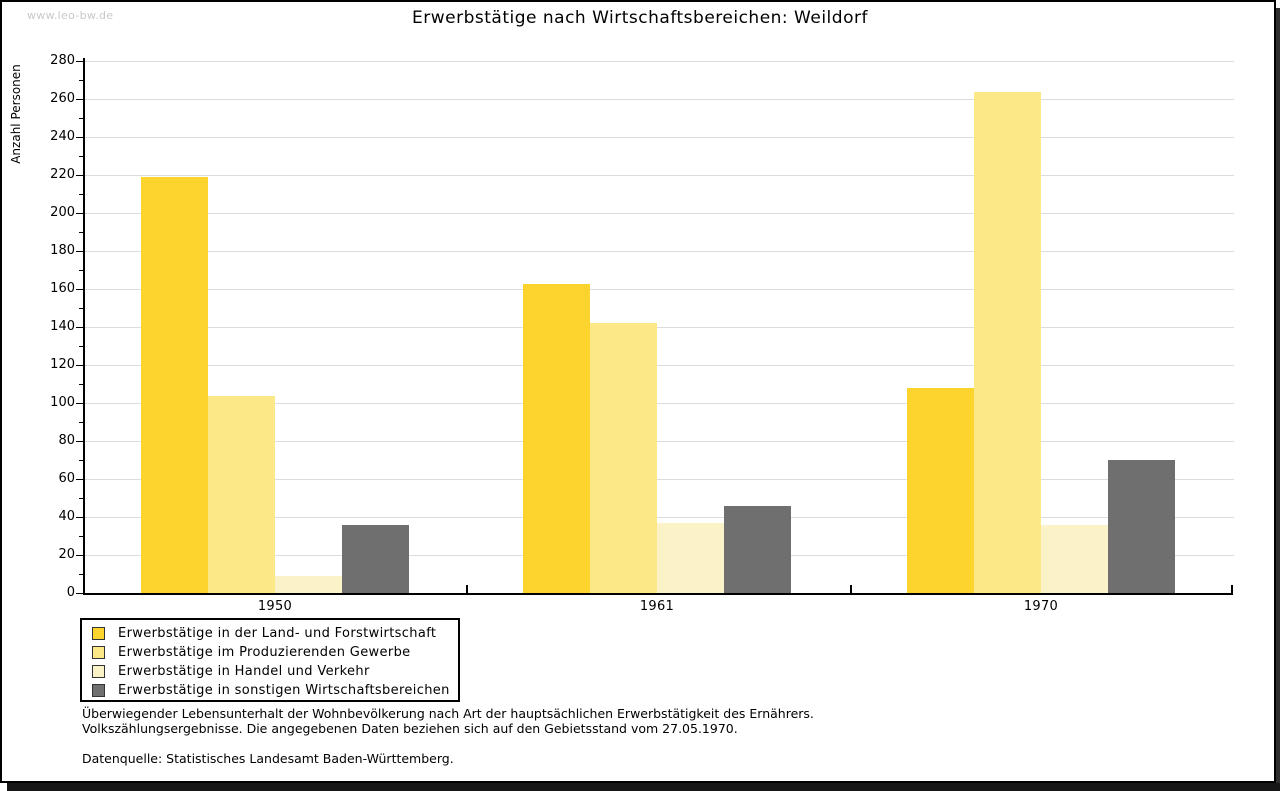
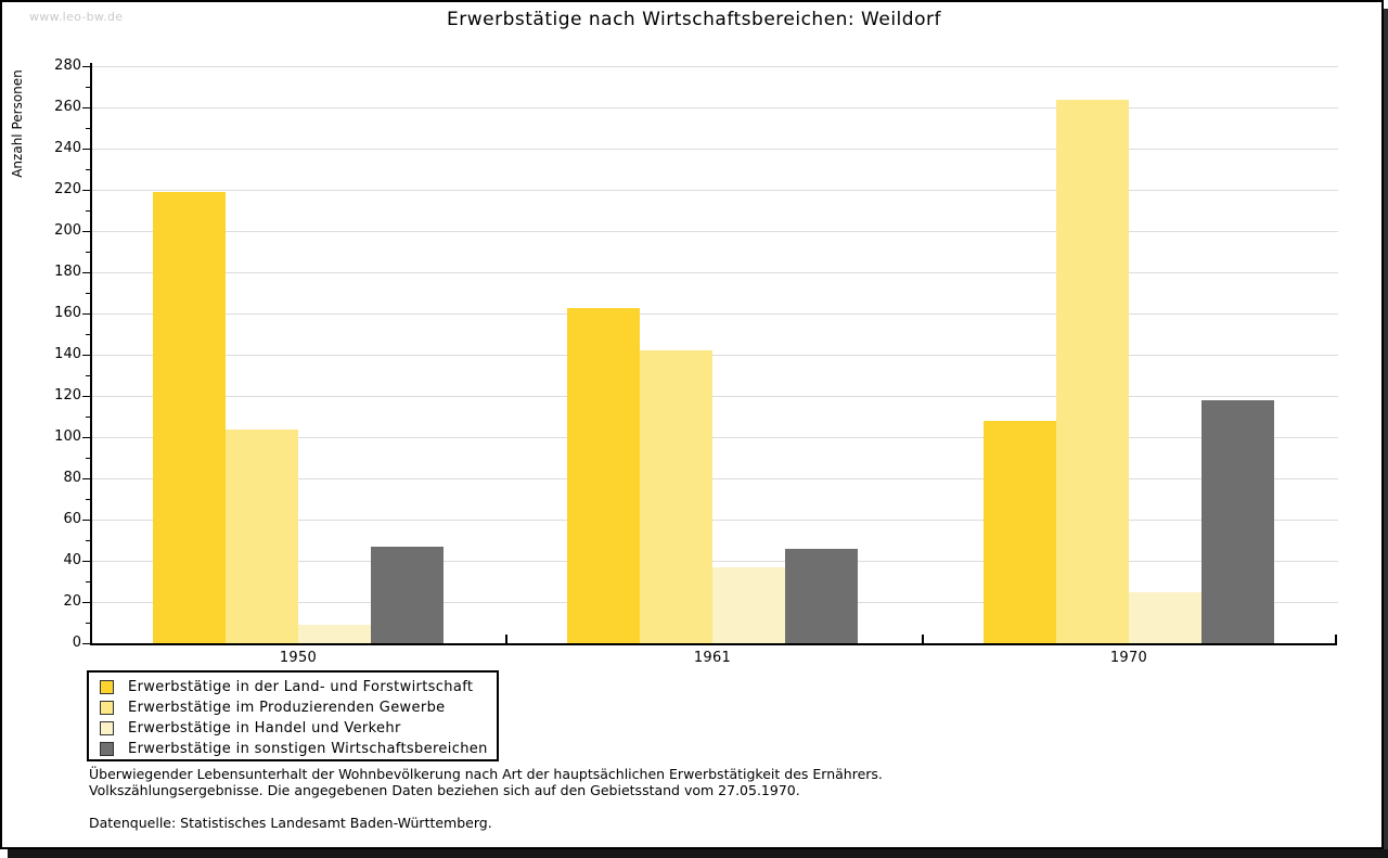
Erwerbstätige in sonstigen Wirtschaftsbereichen/1950: 36 -> 47
Erwerbstätige in Handel und Verkehr/1970: 36 -> 25
Erwerbstätige in sonstigen Wirtschaftsbereichen/1970: 70 -> 118
